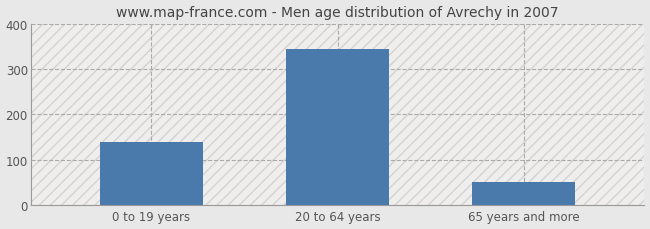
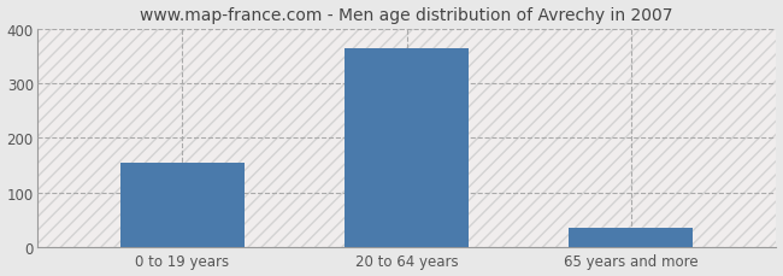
0 to 19 years: 138 -> 155
20 to 64 years: 345 -> 365
65 years and more: 50 -> 35
